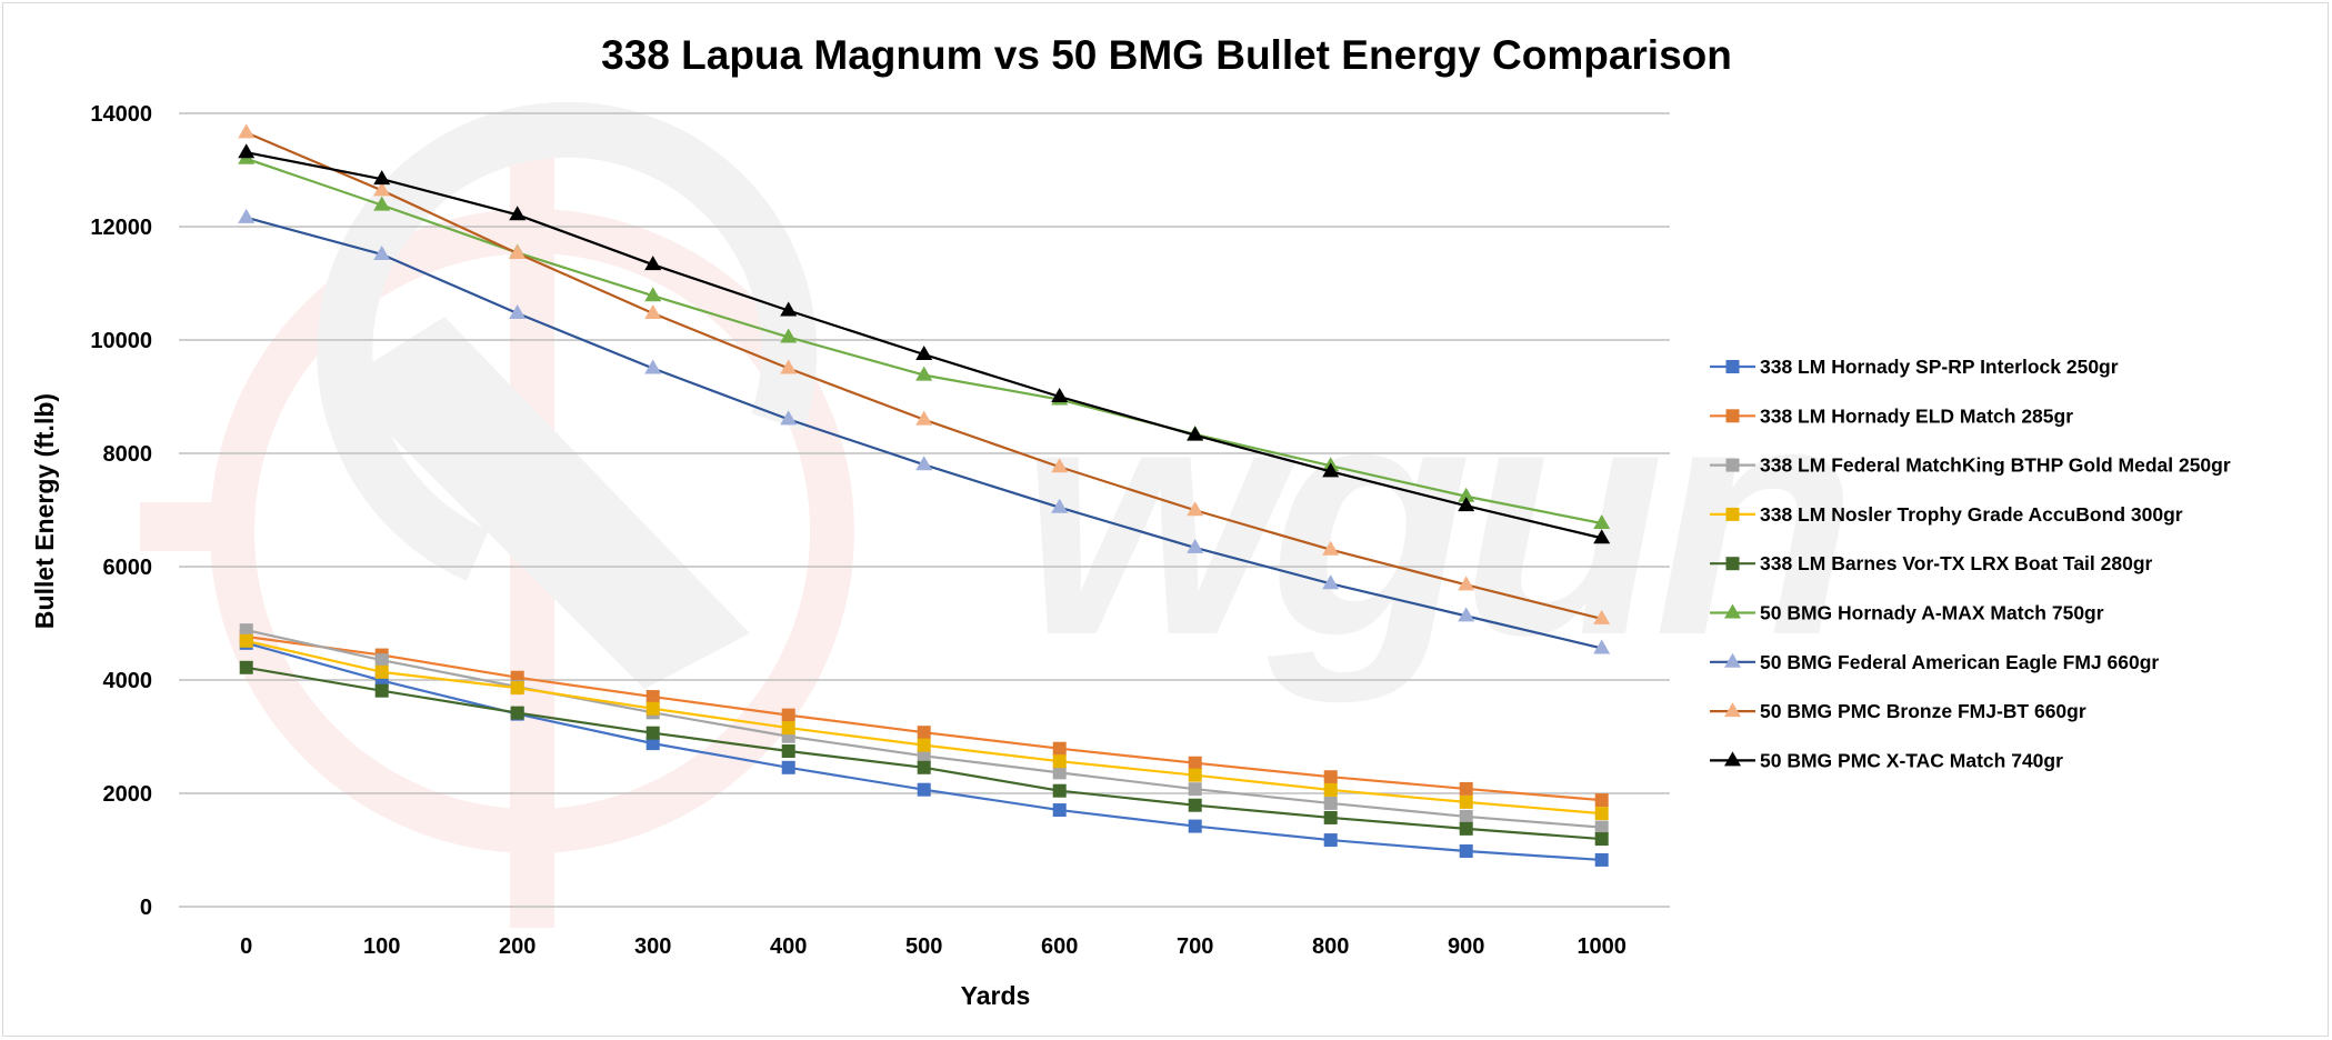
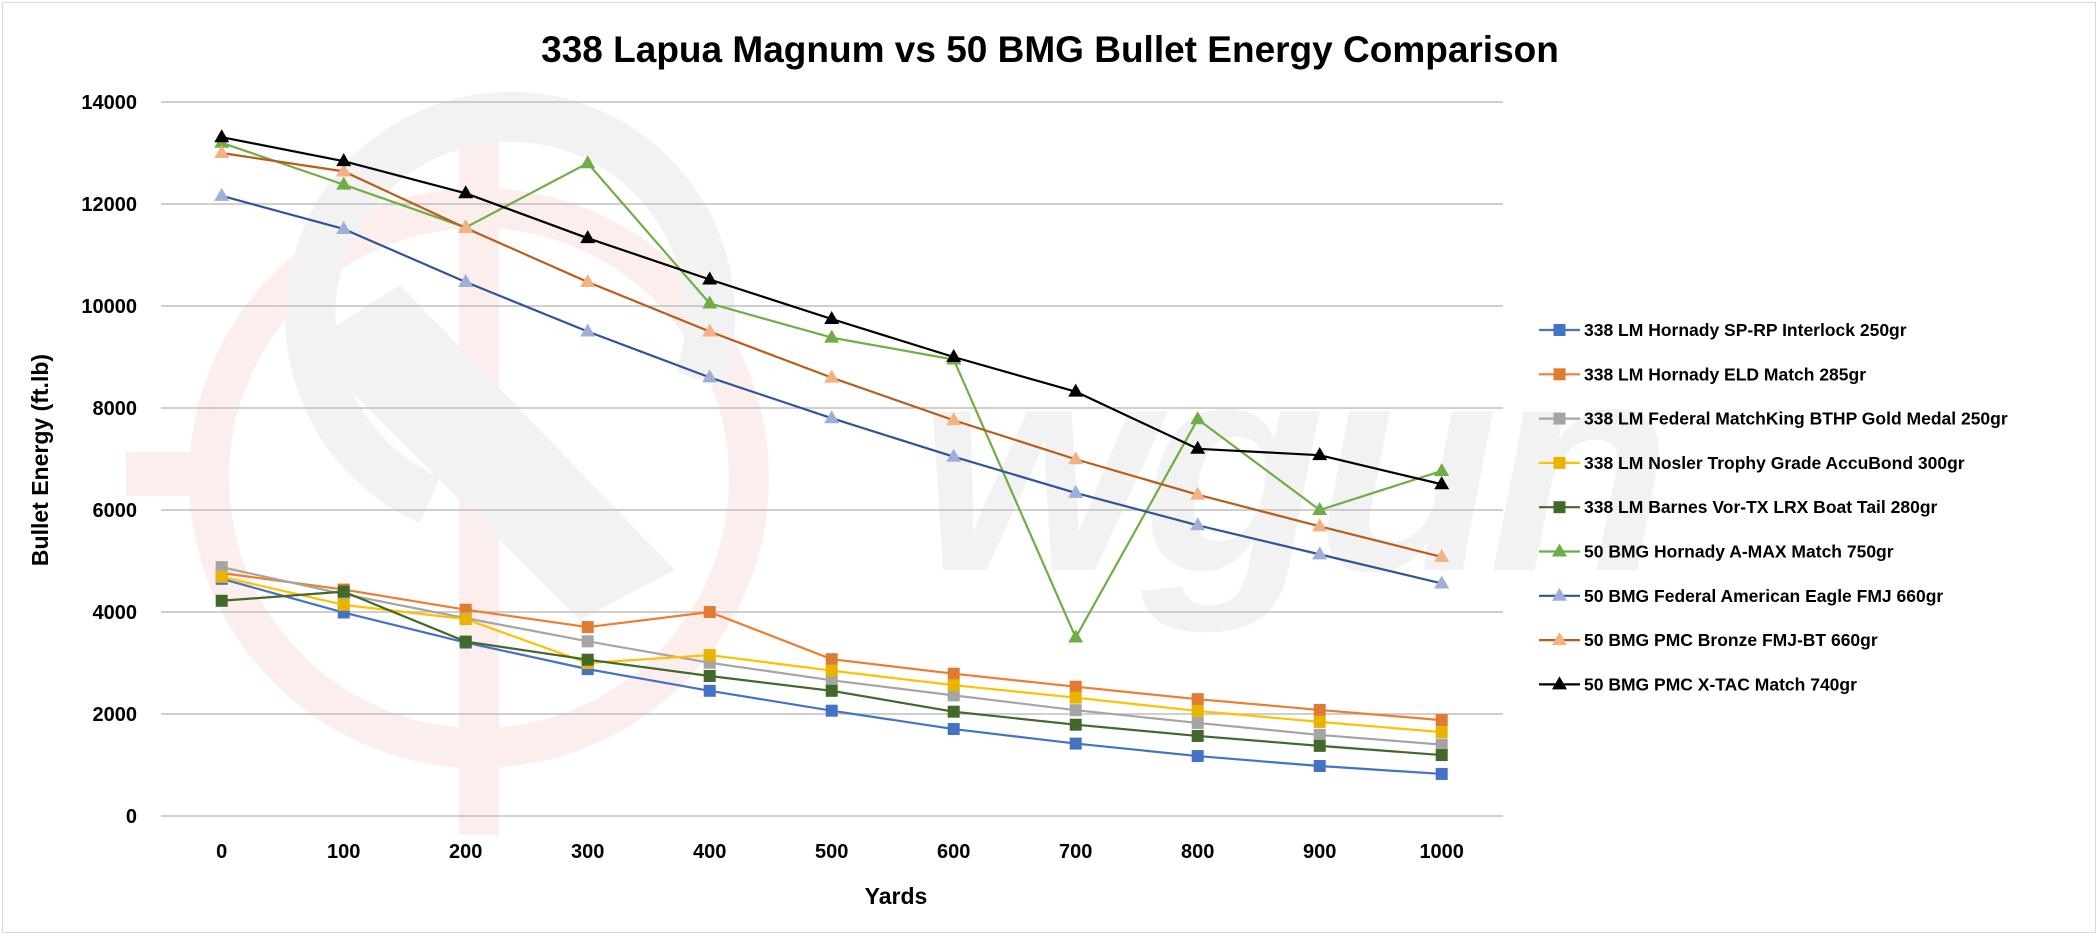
50 BMG PMC Bronze FMJ-BT 660gr/0: 13700 -> 13000
338 LM Barnes Vor-TX LRX Boat Tail 280gr/100: 3800 -> 4400
338 LM Nosler Trophy Grade AccuBond 300gr/300: 3500 -> 3000
50 BMG Hornady A-MAX Match 750gr/300: 10800 -> 12800
338 LM Hornady ELD Match 285gr/400: 3400 -> 4000
50 BMG Hornady A-MAX Match 750gr/700: 8300 -> 3500
50 BMG PMC X-TAC Match 740gr/800: 7700 -> 7200
50 BMG Hornady A-MAX Match 750gr/900: 7200 -> 6000
